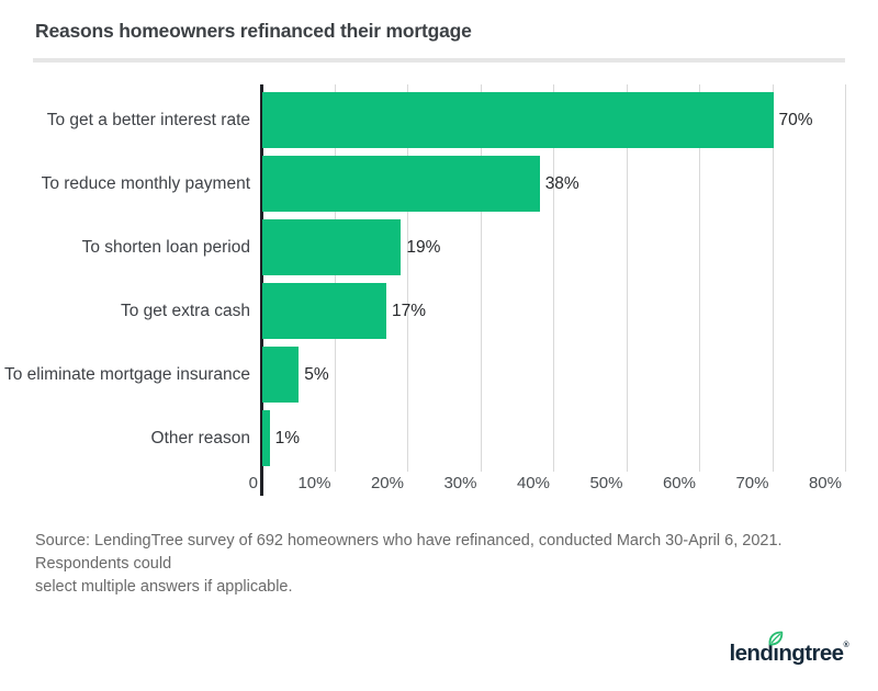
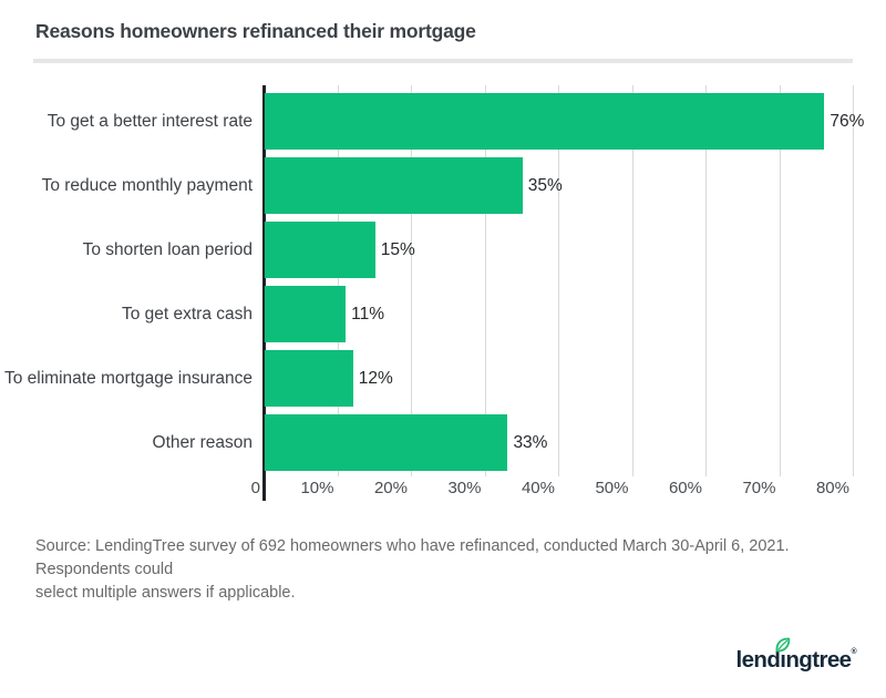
To get a better interest rate: 70% -> 76%
To reduce monthly payment: 38% -> 35%
To shorten loan period: 19% -> 15%
To get extra cash: 17% -> 11%
To eliminate mortgage insurance: 5% -> 12%
Other reason: 1% -> 33%
